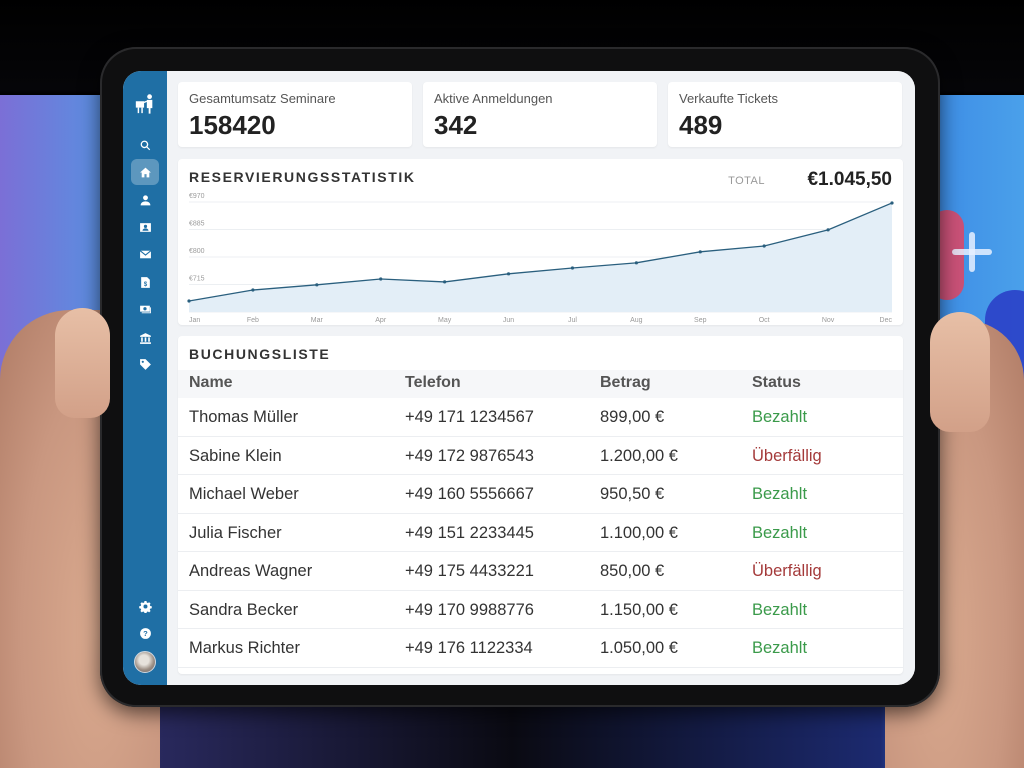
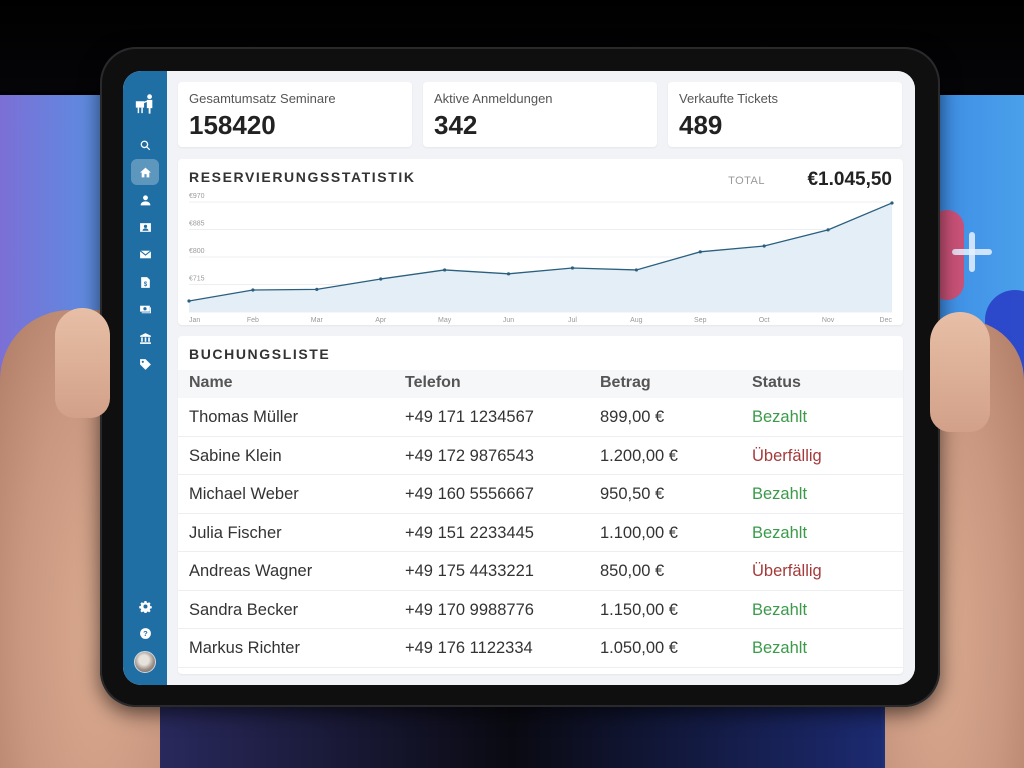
Mar: €710 -> €700
May: €720 -> €760
Aug: €780 -> €760
